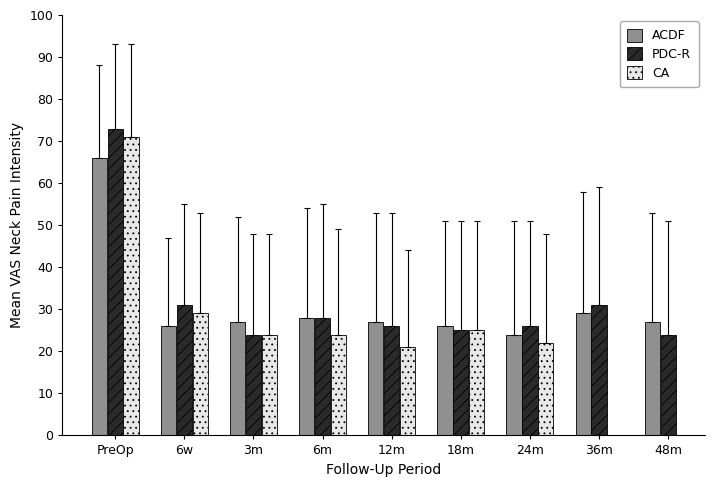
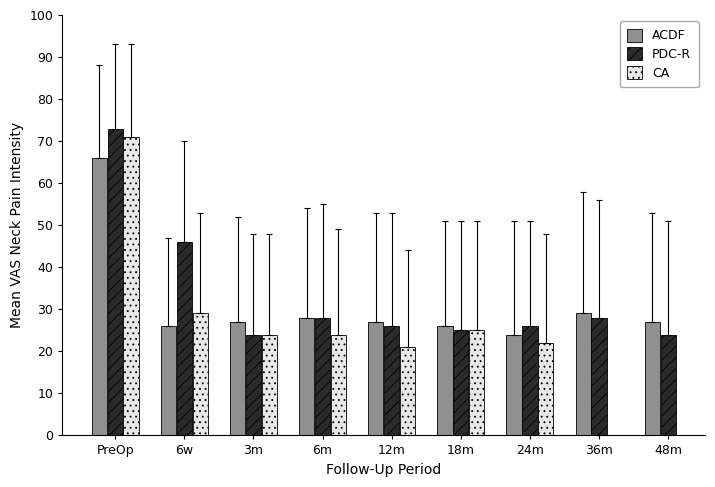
PDC-R/6w: 31 -> 46
PDC-R/36m: 31 -> 28
